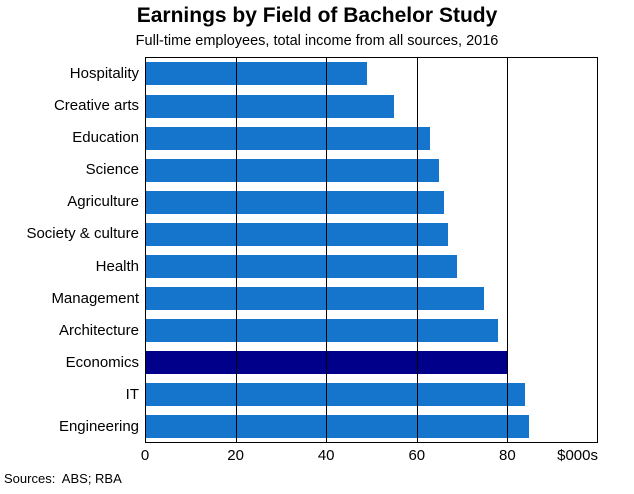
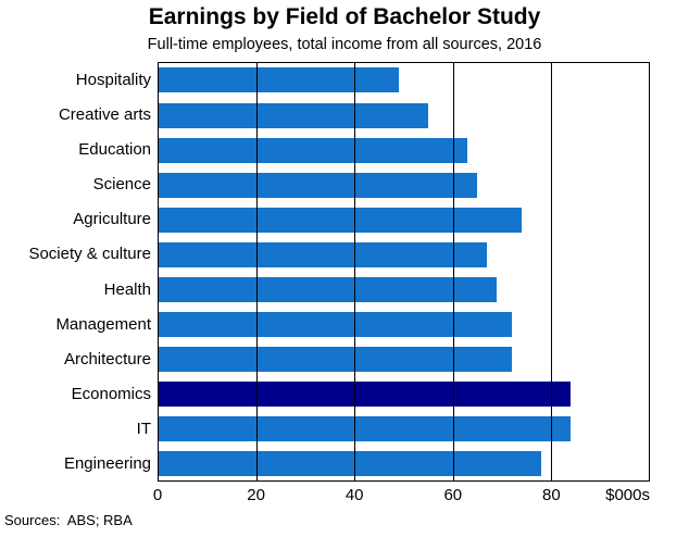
Agriculture: 66 -> 74
Management: 75 -> 72
Architecture: 78 -> 72
Economics: 80 -> 84
Engineering: 85 -> 78
